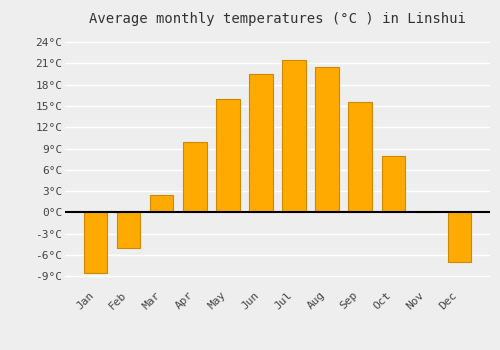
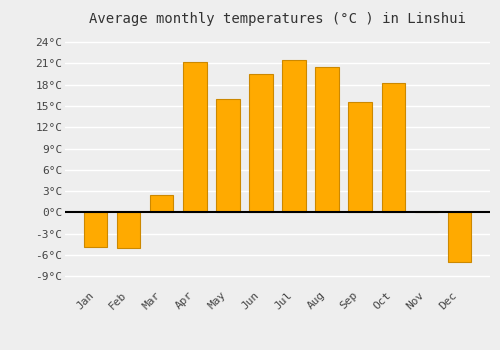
Jan: -8.5°C -> -4.8°C
Apr: 10.0°C -> 21.2°C
Oct: 8.0°C -> 18.2°C
